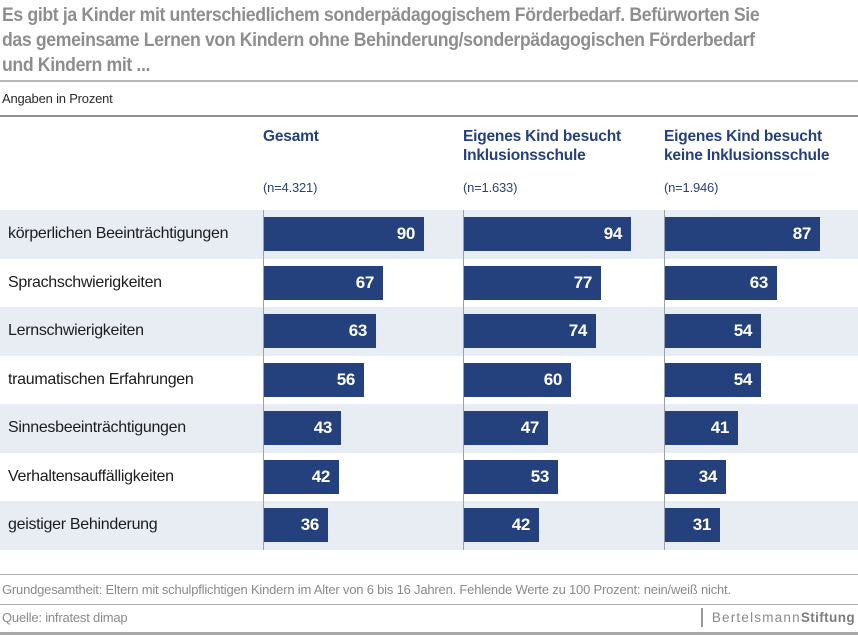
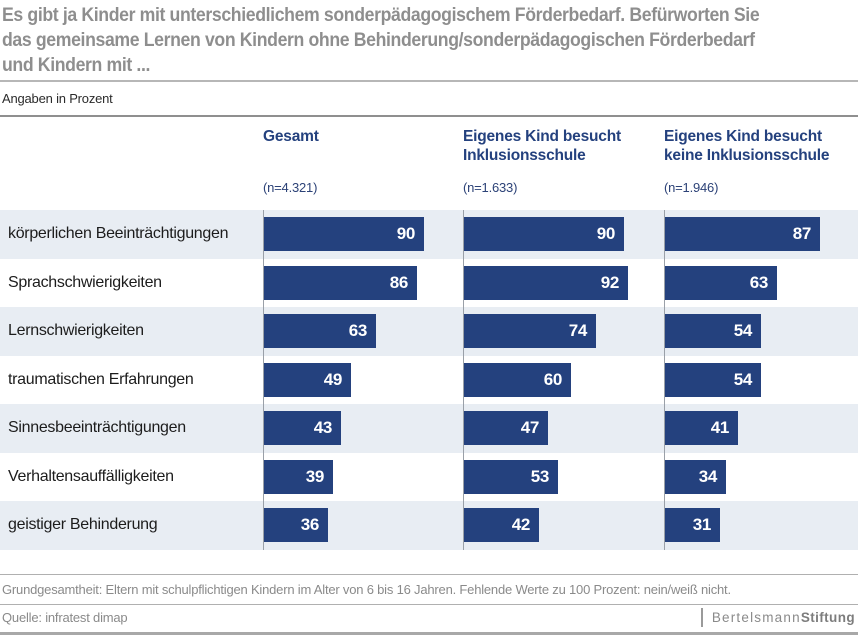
Eigenes Kind besucht Inklusionsschule/körperlichen Beeinträchtigungen: 94 -> 90
Gesamt/Sprachschwierigkeiten: 67 -> 86
Eigenes Kind besucht Inklusionsschule/Sprachschwierigkeiten: 77 -> 92
Gesamt/traumatischen Erfahrungen: 56 -> 49
Gesamt/Verhaltensauffälligkeiten: 42 -> 39
